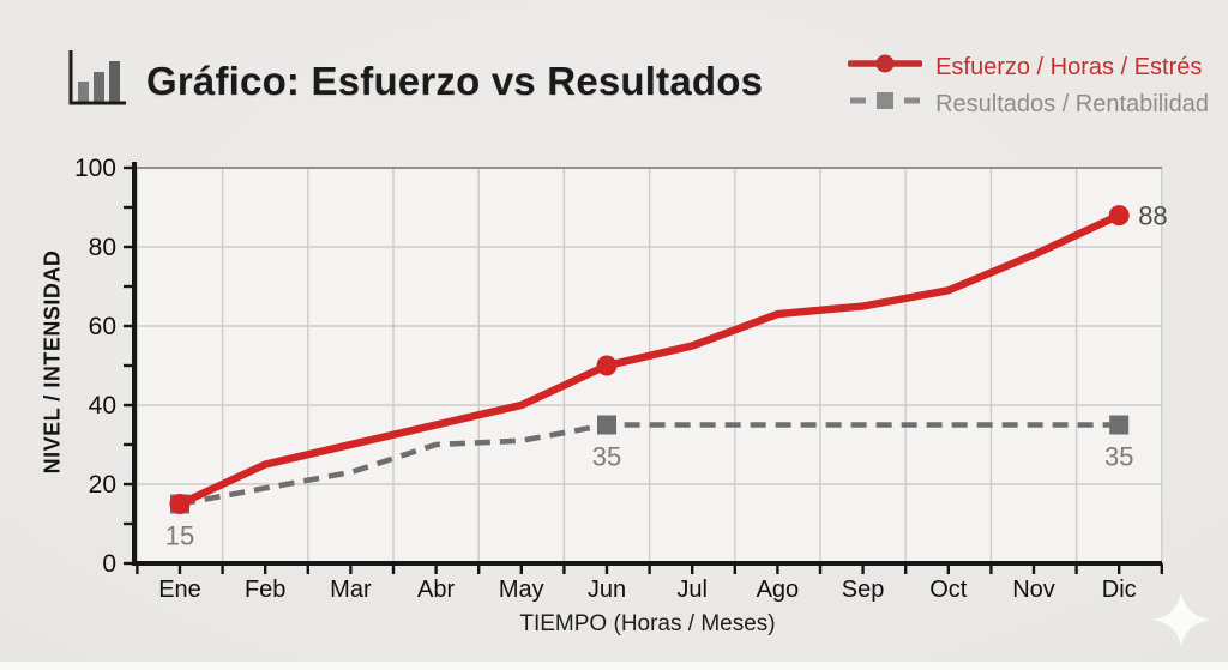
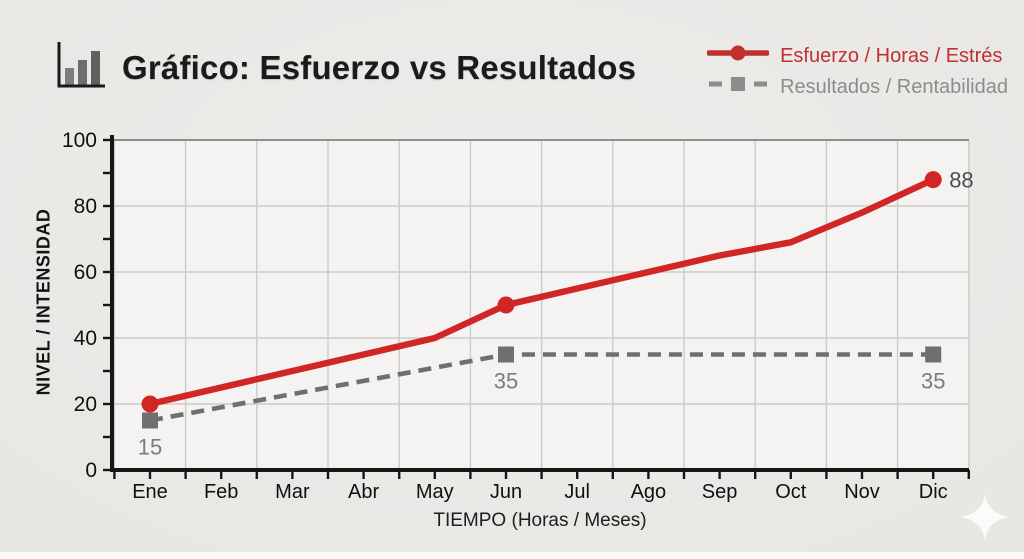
Esfuerzo / Horas / Estrés/Ene: 15 -> 20
Resultados / Rentabilidad/Abr: 30 -> 27
Esfuerzo / Horas / Estrés/Ago: 63 -> 60
